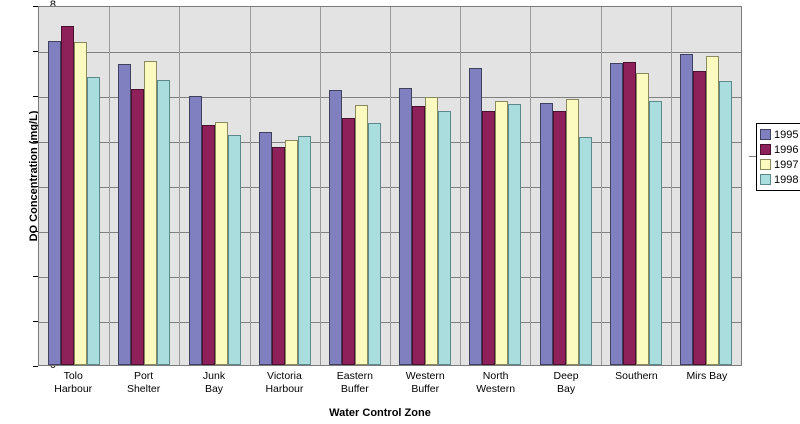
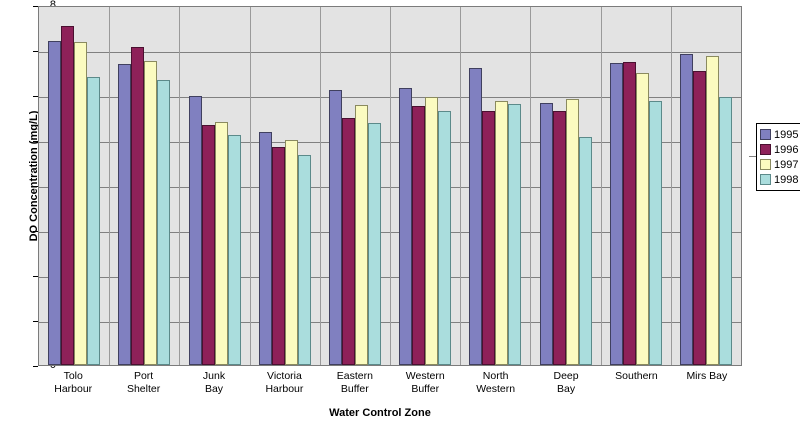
1996/Port Shelter: 6.2 -> 7.1
1998/Victoria Harbour: 5.1 -> 4.7
1998/Mirs Bay: 6.3 -> 6.0
